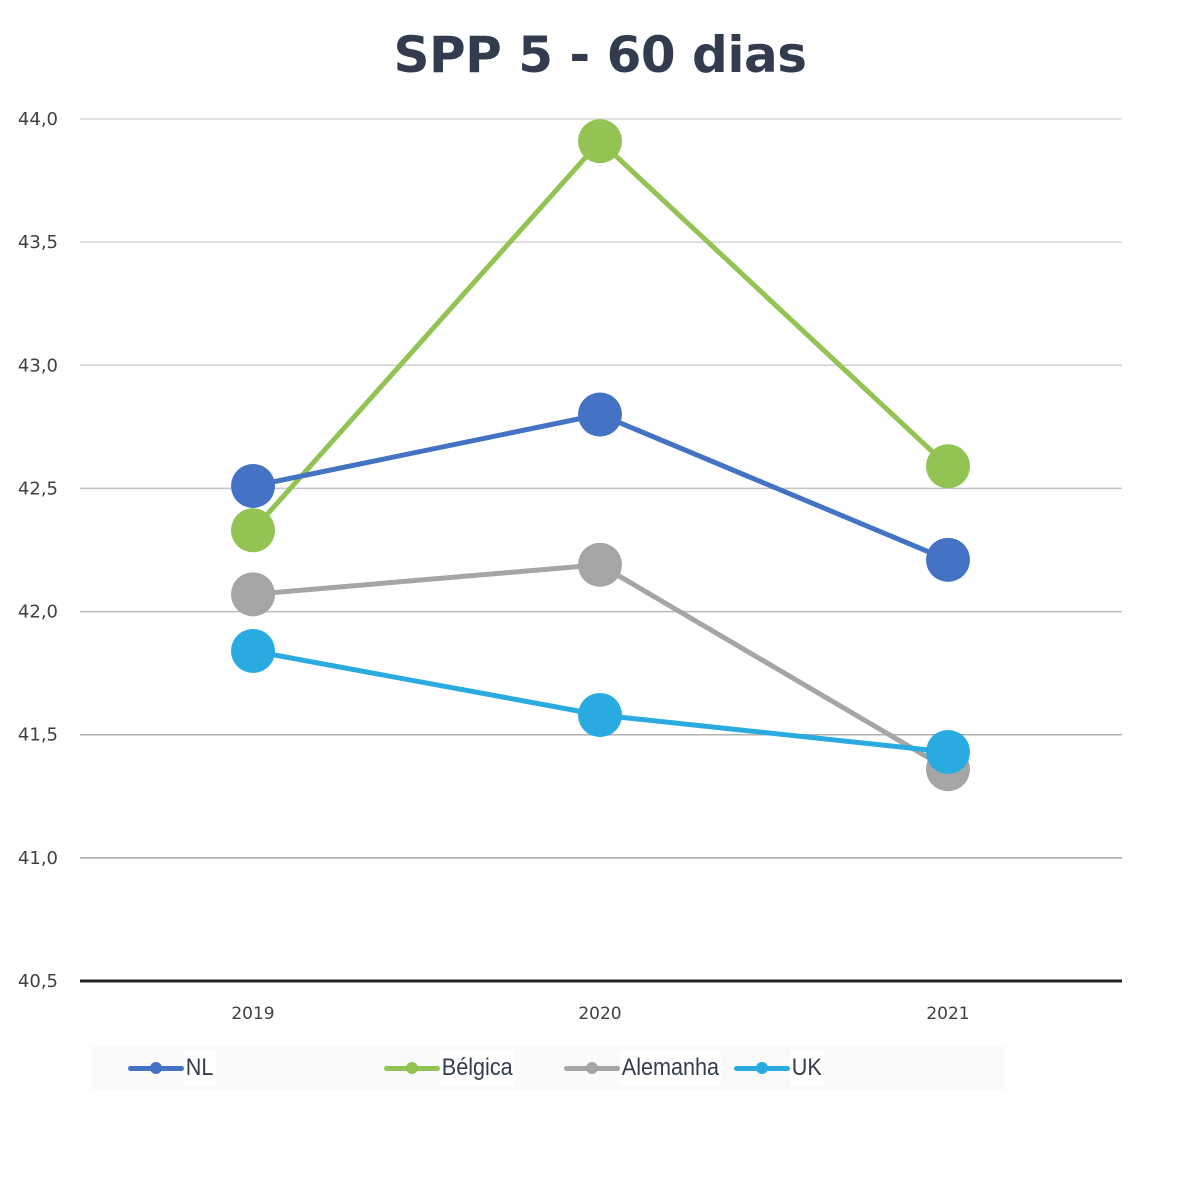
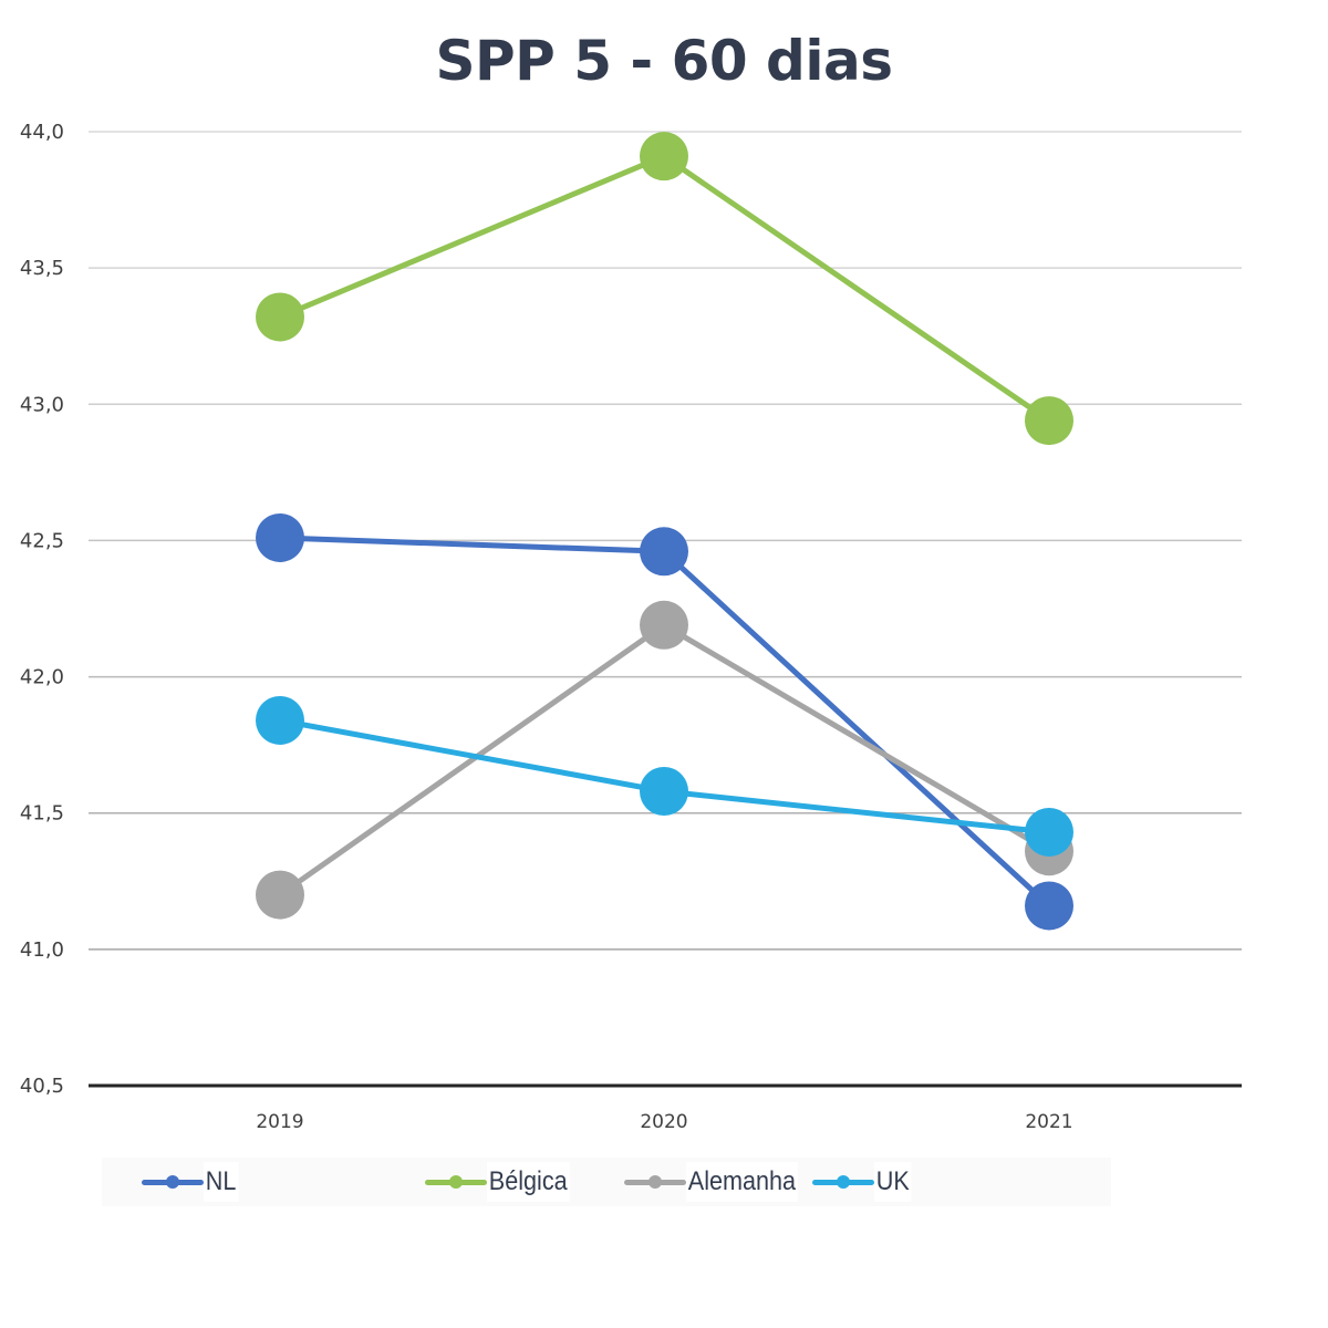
Bélgica/2019: 42,33 -> 43,32
Alemanha/2019: 42,07 -> 41,20
NL/2020: 42,80 -> 42,46
NL/2021: 42,21 -> 41,16
Bélgica/2021: 42,59 -> 42,94
